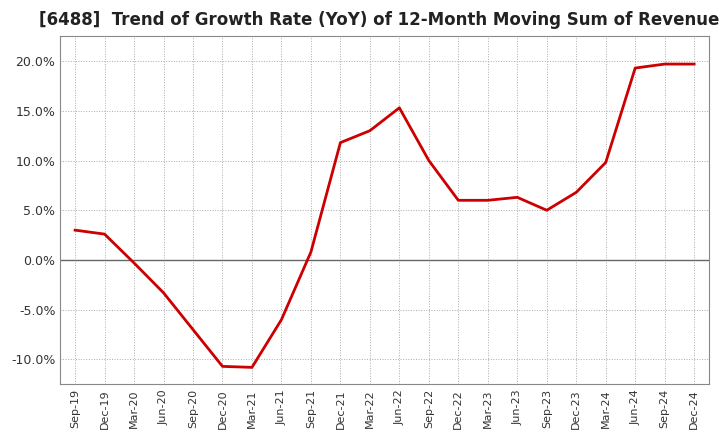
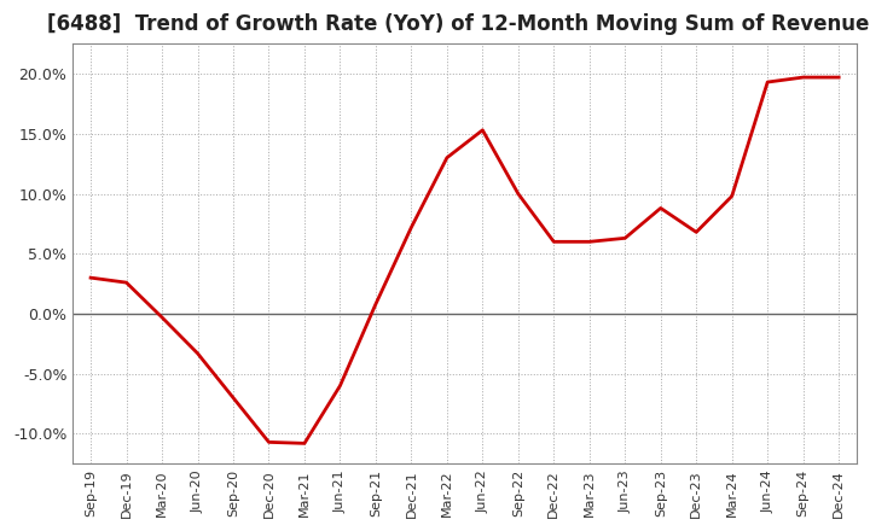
Dec-21: 11.8% -> 7.2%
Sep-23: 5.0% -> 8.8%
